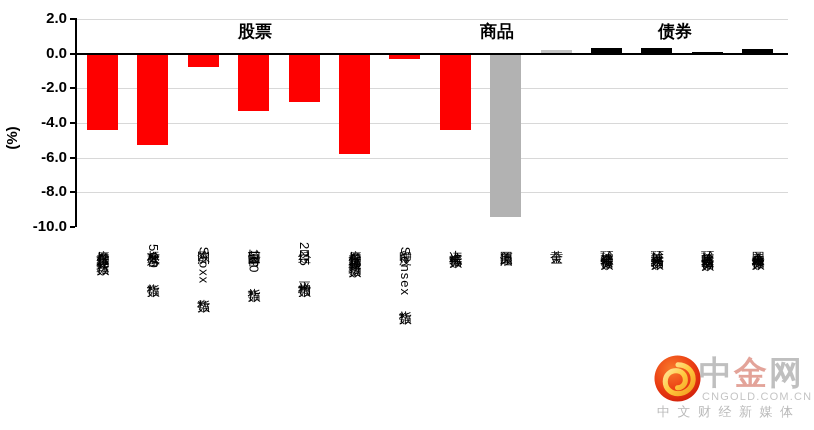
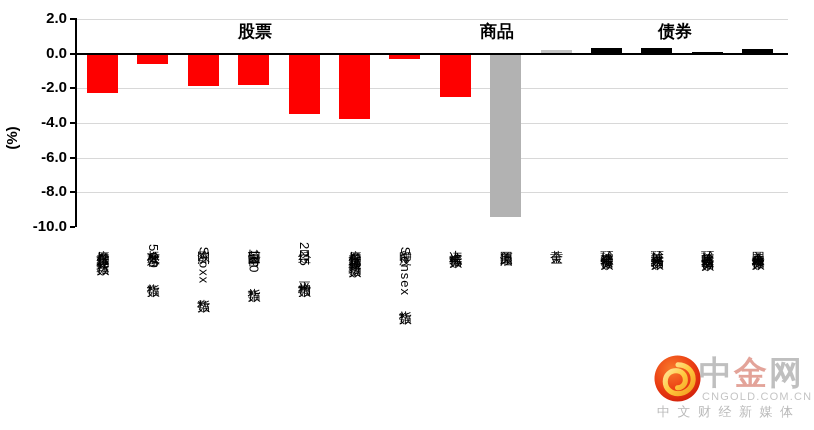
摩根士丹利环 球指数: -4.4 -> -2.3
标准普尔500 指数: -5.3 -> -0.6
欧洲 Stoxx 指数: -0.8 -> -1.9
英国富时 100 指数: -3.3 -> -1.8
日经225 平均指数: -2.8 -> -3.5
摩根士丹利新兴 市场指数: -5.8 -> -3.8
上证综合指数: -4.4 -> -2.5
